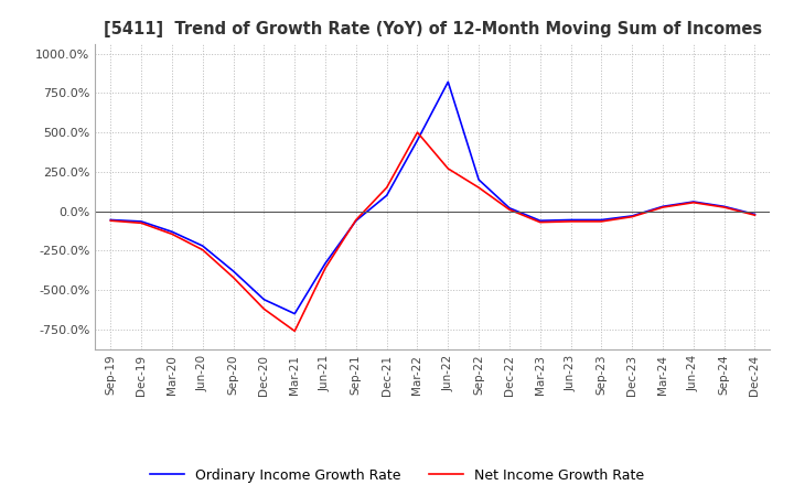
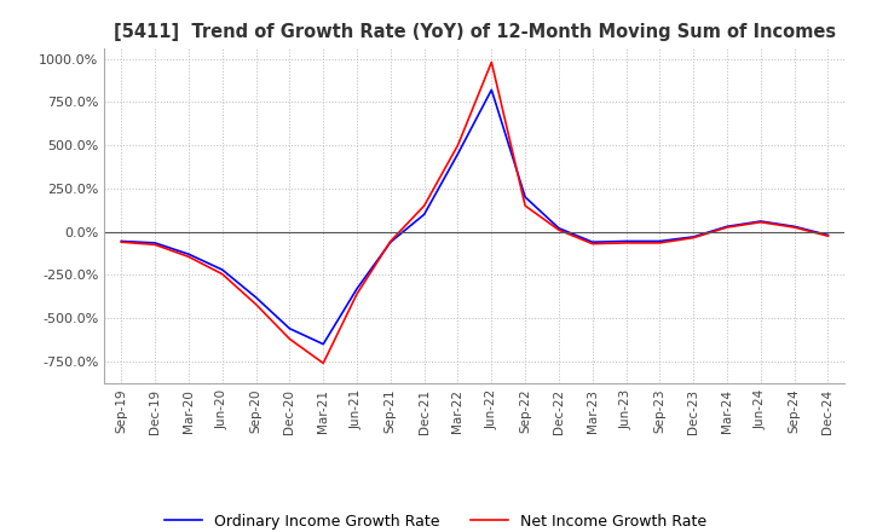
Net Income Growth Rate/Jun-22: 270% -> 980%
